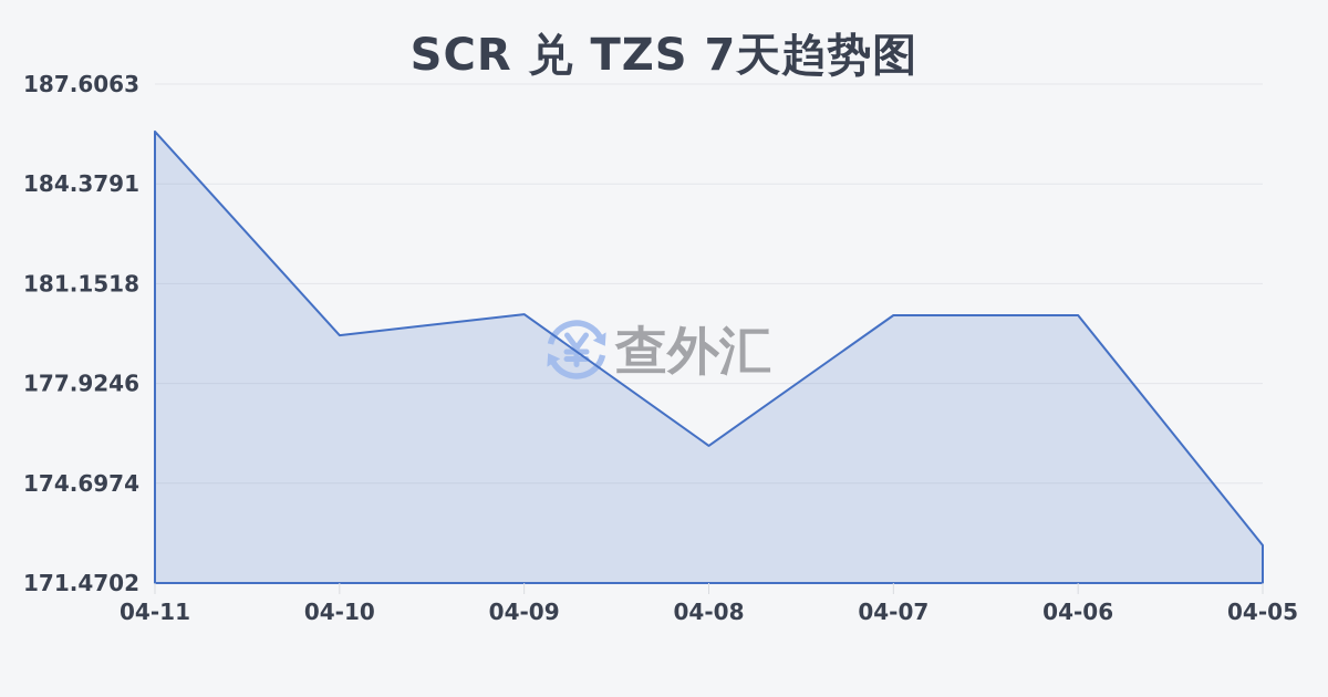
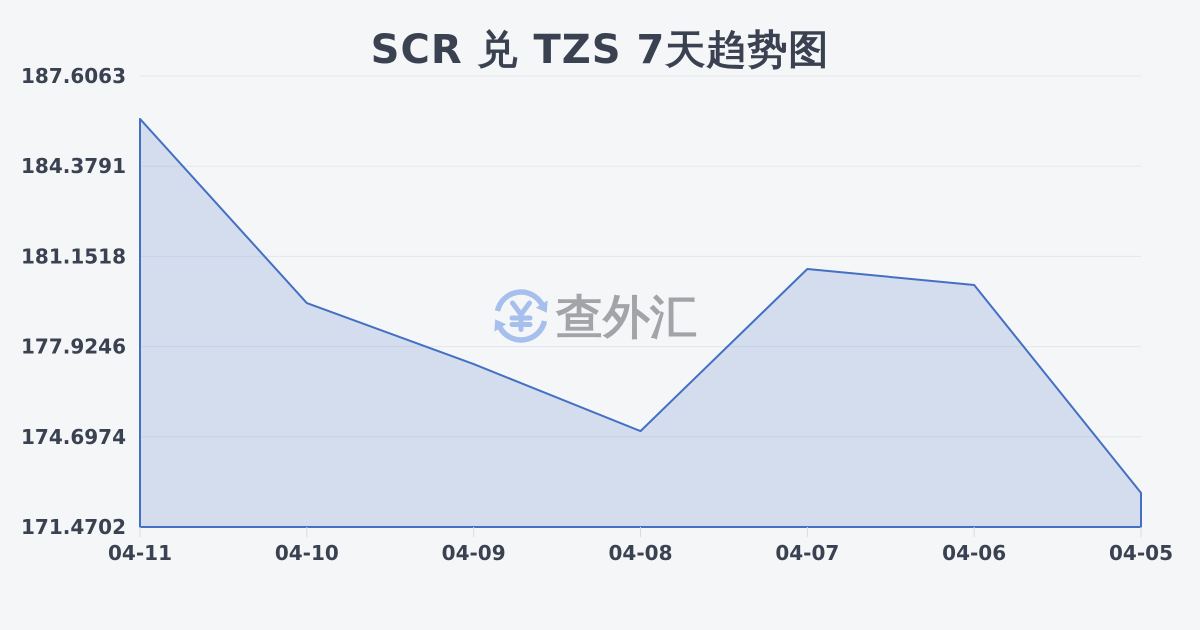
04-09: 180.2 -> 177.3
04-08: 175.9 -> 174.9
04-07: 180.1 -> 180.7
